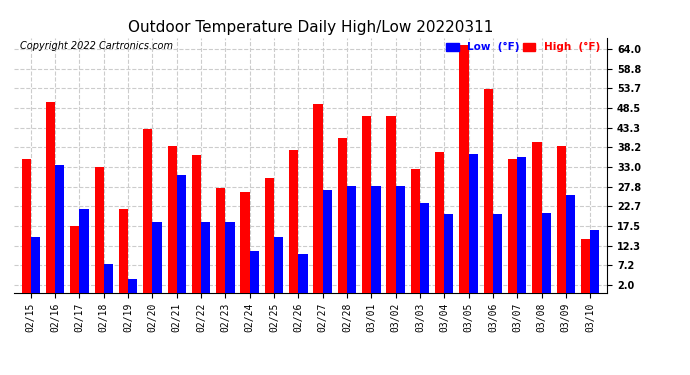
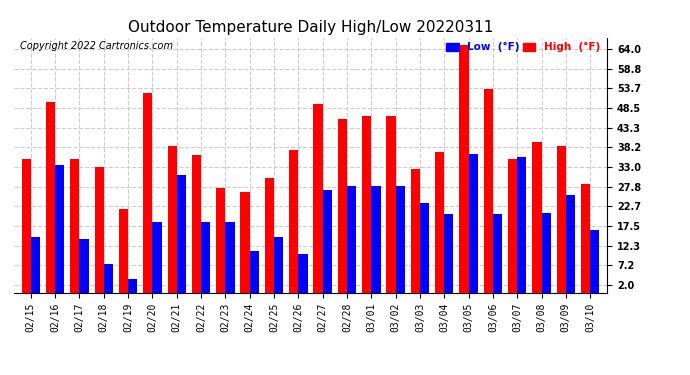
High (°F)/02/17: 17.5 -> 35.0
Low (°F)/02/17: 22.0 -> 14.0
High (°F)/02/20: 43.0 -> 52.5
High (°F)/02/28: 40.5 -> 45.5
High (°F)/03/10: 14.0 -> 28.5
